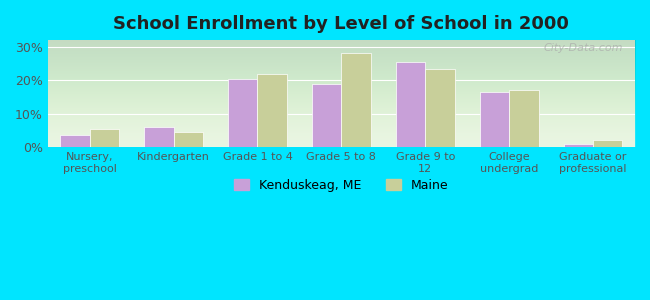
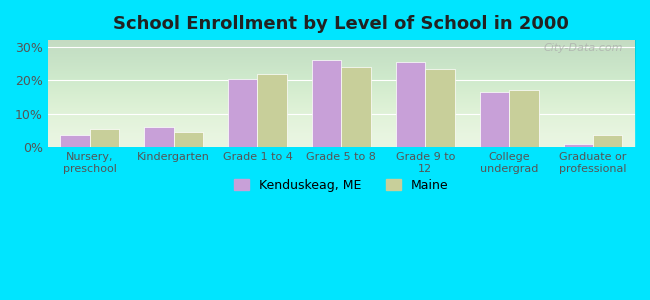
Kenduskeag, ME/Grade 5 to 8: 19.0% -> 26.0%
Maine/Grade 5 to 8: 28.0% -> 24.0%
Maine/Graduate or professional: 2.0% -> 3.5%
